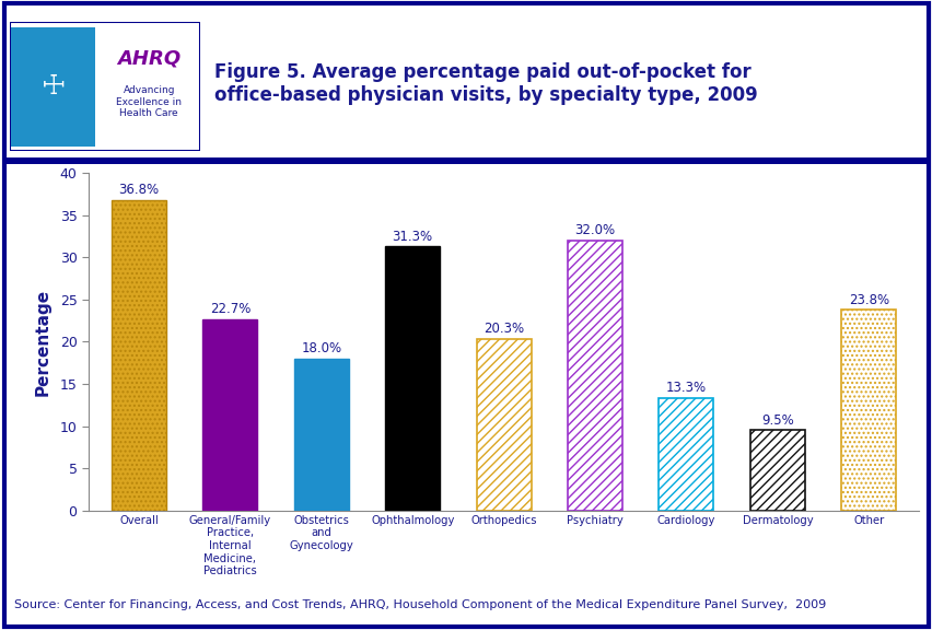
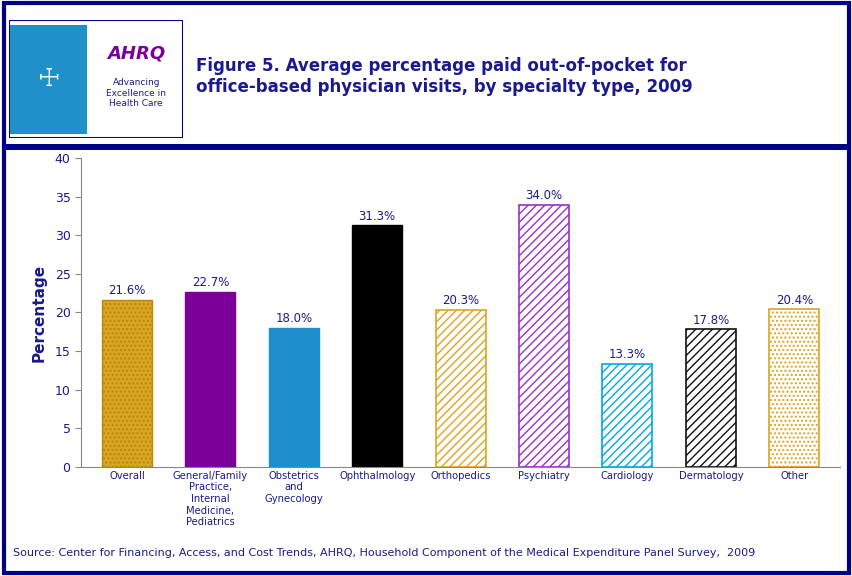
Overall: 36.8% -> 21.6%
Psychiatry: 32.0% -> 34.0%
Dermatology: 9.5% -> 17.8%
Other: 23.8% -> 20.4%
